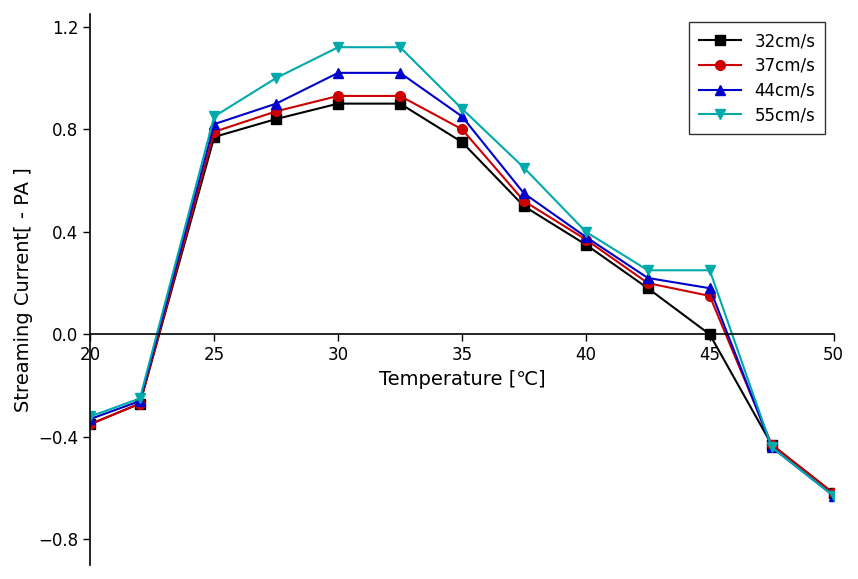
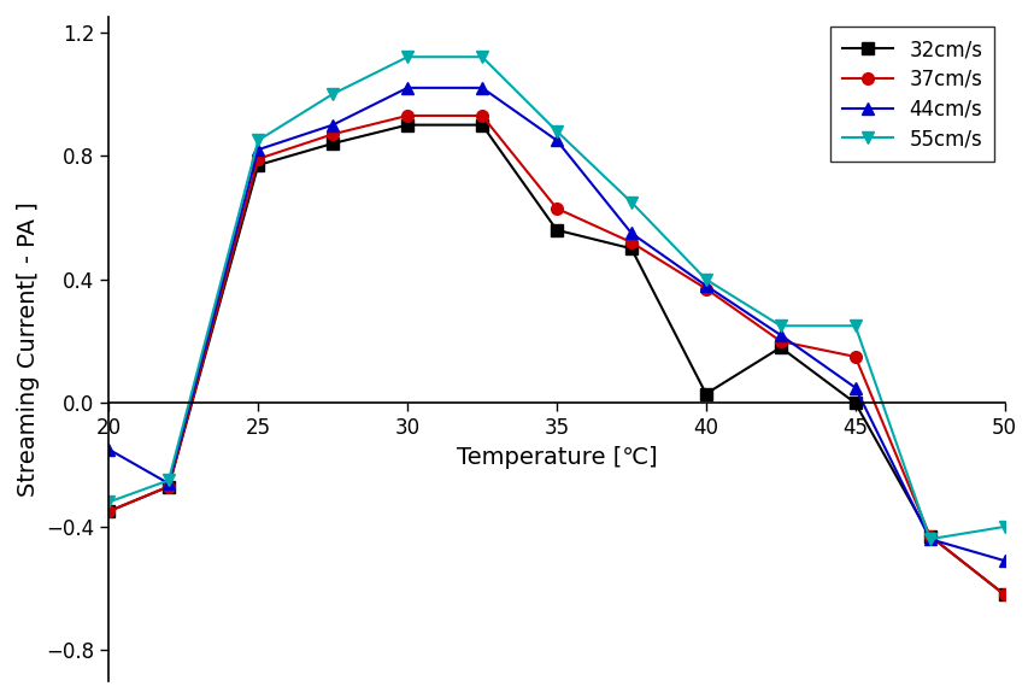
44cm/s/20: -0.33 -> -0.15
32cm/s/35: 0.75 -> 0.56
37cm/s/35: 0.80 -> 0.63
32cm/s/40: 0.35 -> 0.03
44cm/s/45: 0.18 -> 0.05
44cm/s/50: -0.63 -> -0.51
55cm/s/50: -0.63 -> -0.40
